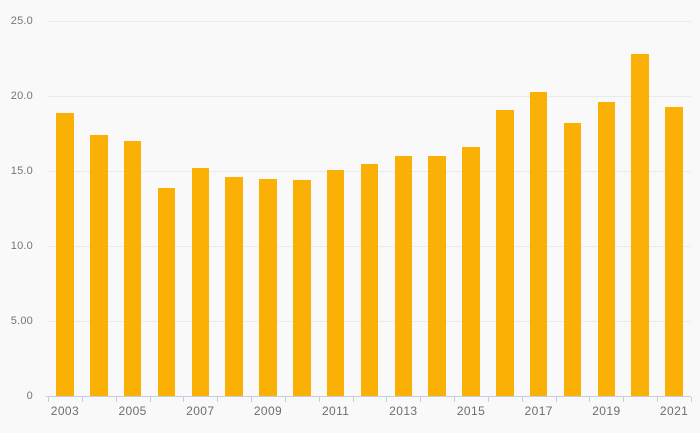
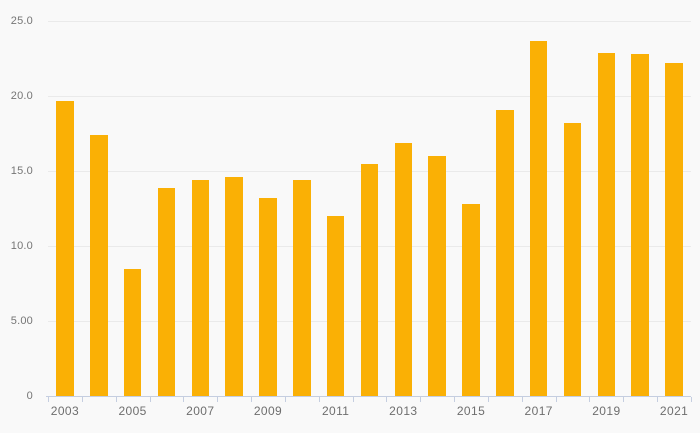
2003: 18.9 -> 19.7
2005: 17.0 -> 8.5
2007: 15.2 -> 14.4
2009: 14.5 -> 13.2
2011: 15.1 -> 12.0
2013: 16.0 -> 16.9
2015: 16.6 -> 12.8
2017: 20.3 -> 23.7
2019: 19.6 -> 22.9
2021: 19.3 -> 22.2
